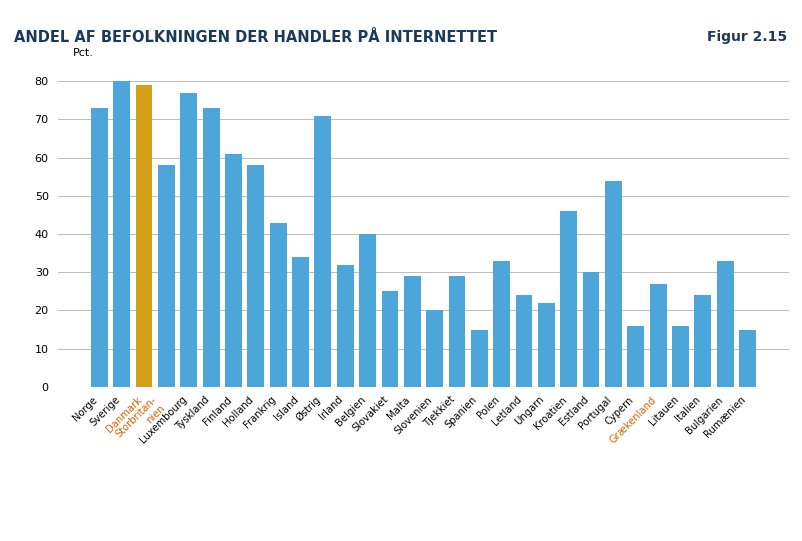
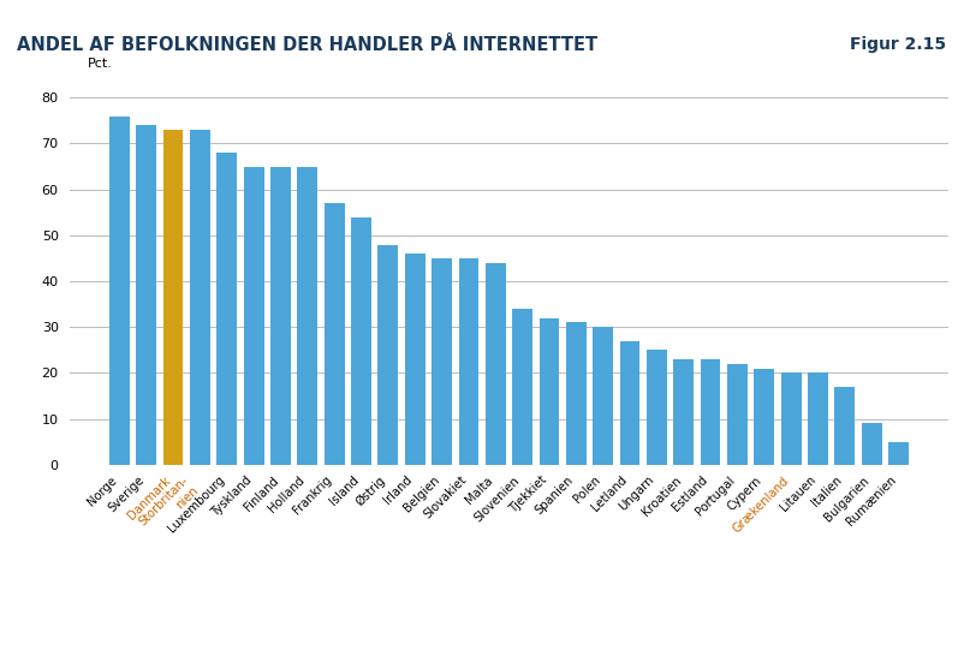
Norge: 73 -> 76
Sverige: 80 -> 74
Danmark: 79 -> 73
Storbritan- nien: 58 -> 73
Luxembourg: 77 -> 68
Tyskland: 73 -> 65
Finland: 61 -> 65
Holland: 58 -> 65
Frankrig: 43 -> 57
Island: 34 -> 54
Østrig: 71 -> 48
Irland: 32 -> 46
Belgien: 40 -> 45
Slovakiet: 25 -> 45
Malta: 29 -> 44
Slovenien: 20 -> 34
Tjekkiet: 29 -> 32
Spanien: 15 -> 31
Polen: 33 -> 30
Letland: 24 -> 27
Ungarn: 22 -> 25
Kroatien: 46 -> 23
Estland: 30 -> 23
Portugal: 54 -> 22
Cypern: 16 -> 21
Grækenland: 27 -> 20
Litauen: 16 -> 20
Italien: 24 -> 17
Bulgarien: 33 -> 9
Rumænien: 15 -> 5
